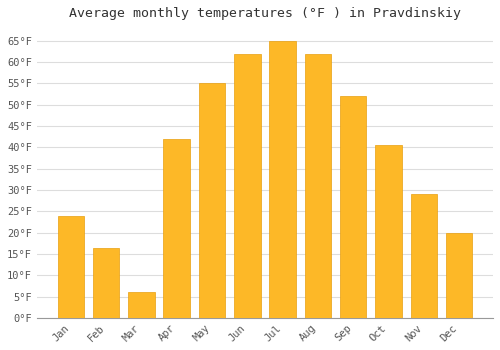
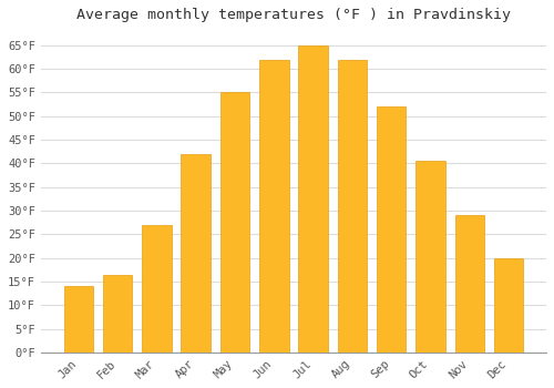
Jan: 24.0°F -> 14.0°F
Mar: 6.0°F -> 27.0°F
